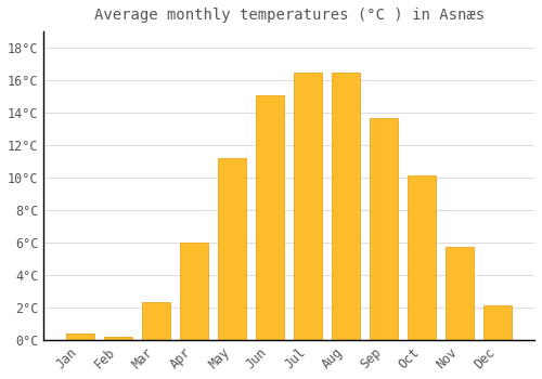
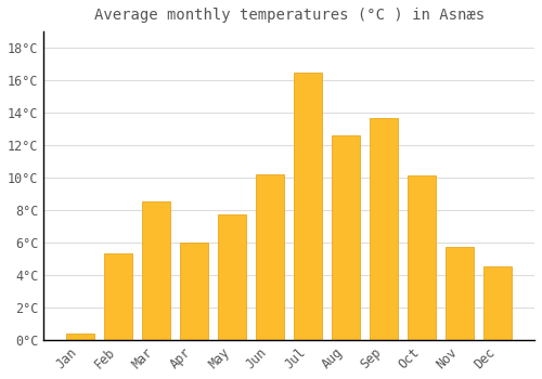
Feb: 0.2°C -> 5.3°C
Mar: 2.3°C -> 8.5°C
May: 11.2°C -> 7.7°C
Jun: 15.1°C -> 10.2°C
Aug: 16.5°C -> 12.6°C
Dec: 2.1°C -> 4.5°C
